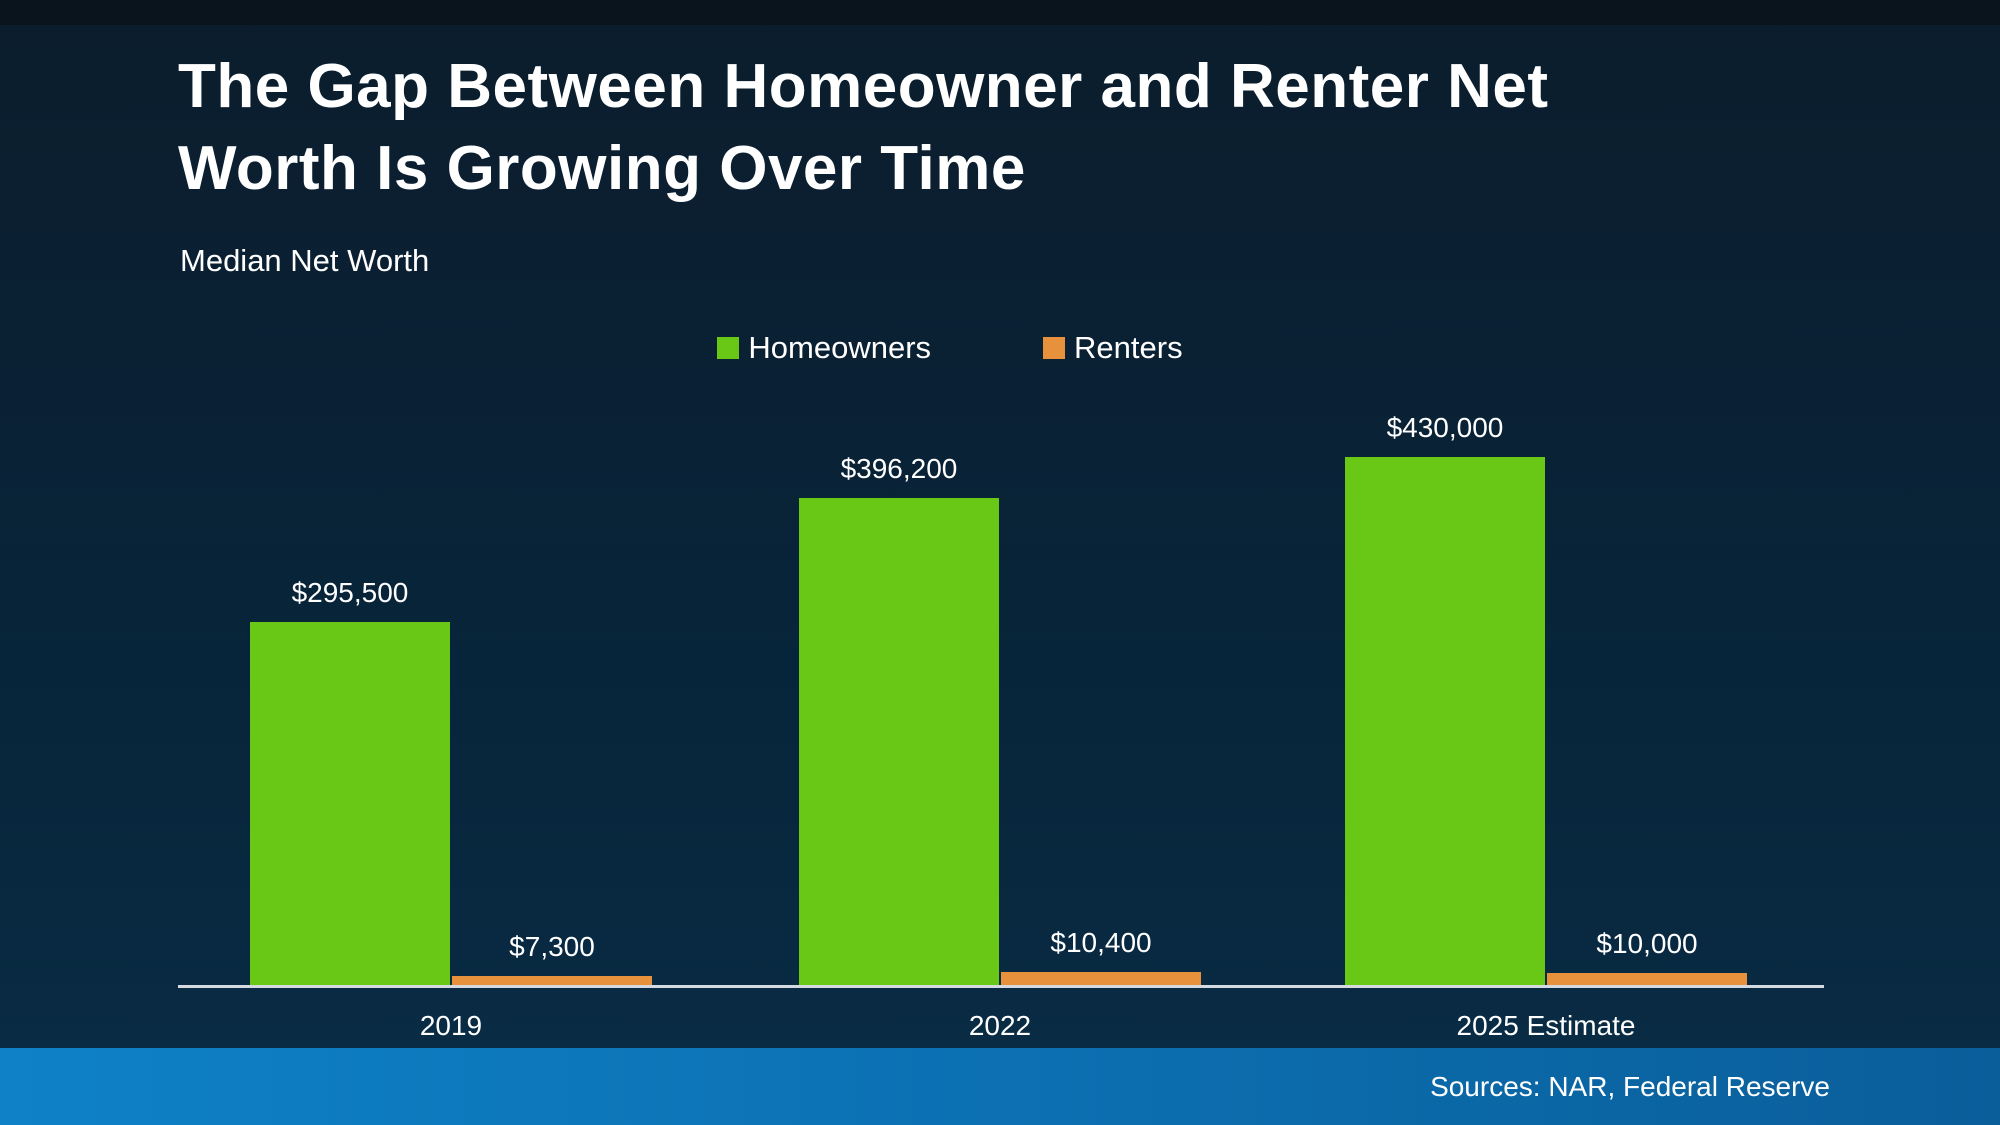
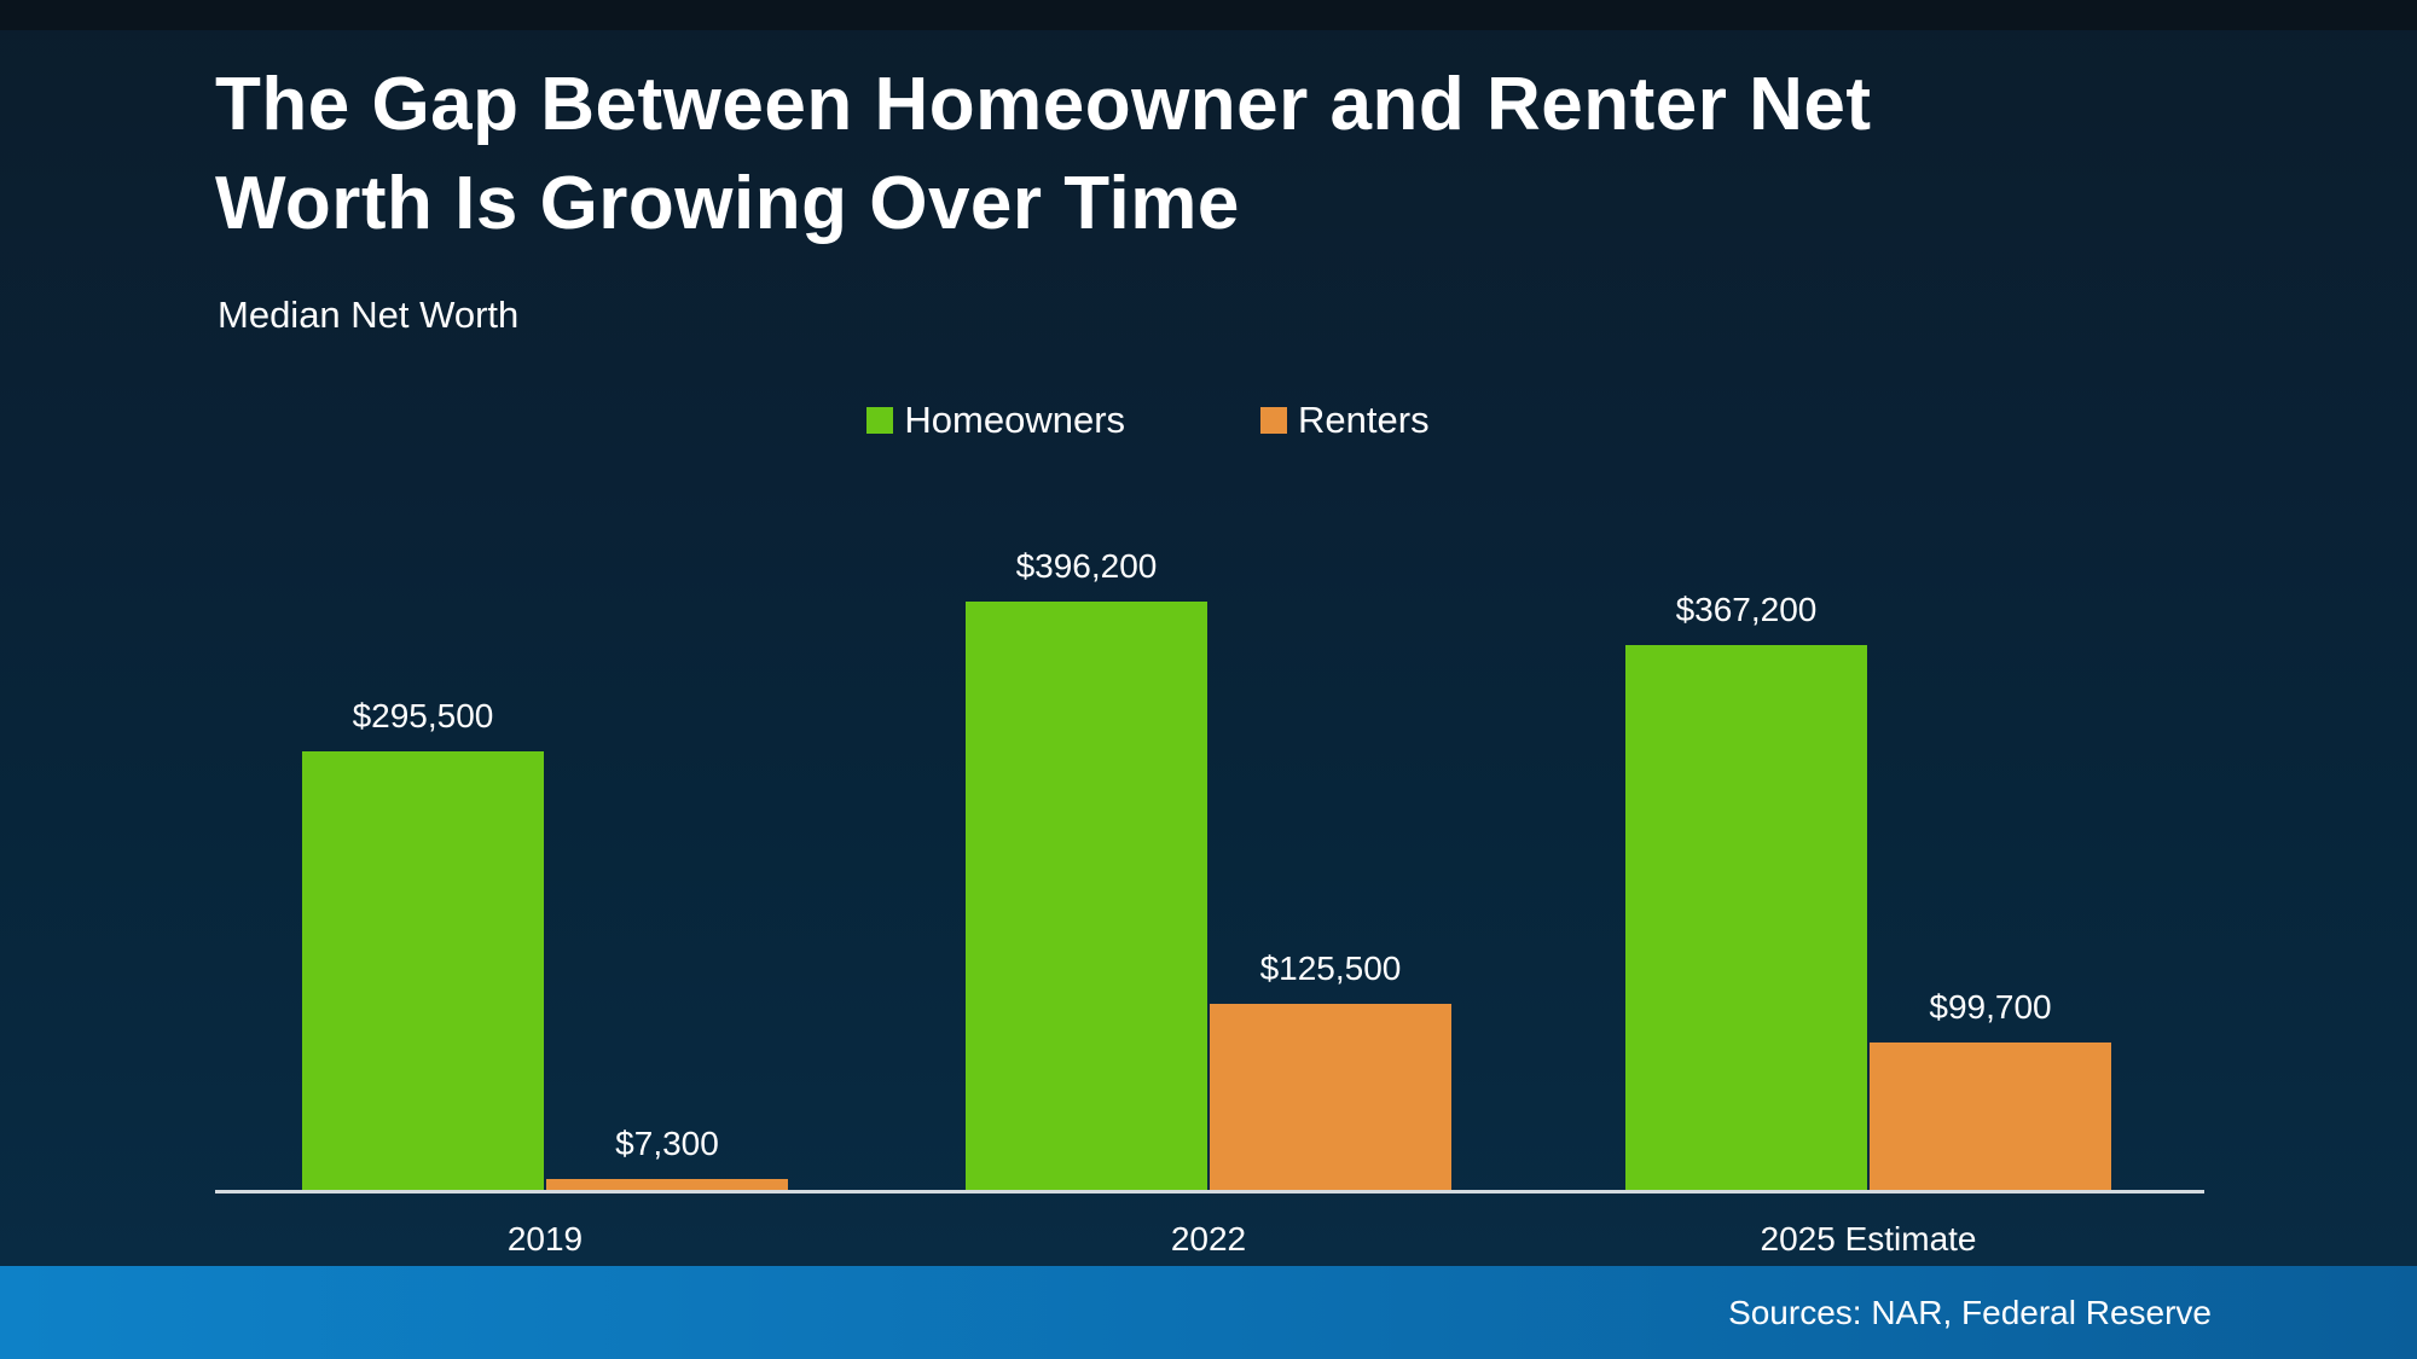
Renters/2022: $10,400 -> $125,500
Homeowners/2025 Estimate: $430,000 -> $367,200
Renters/2025 Estimate: $10,000 -> $99,700
